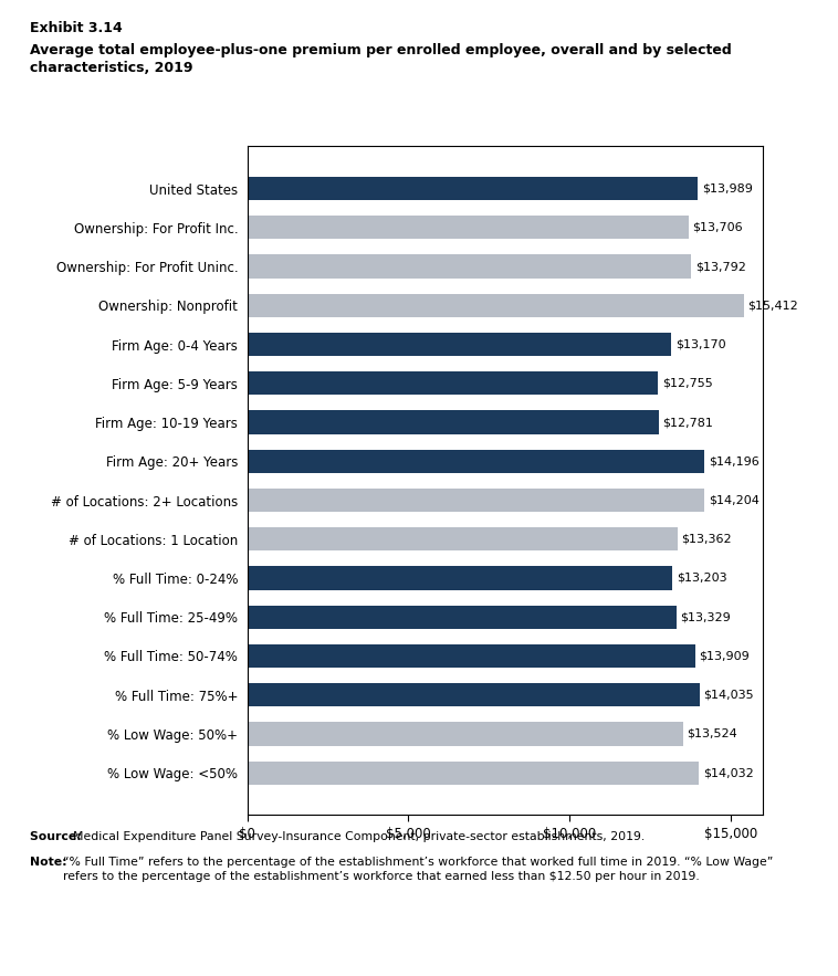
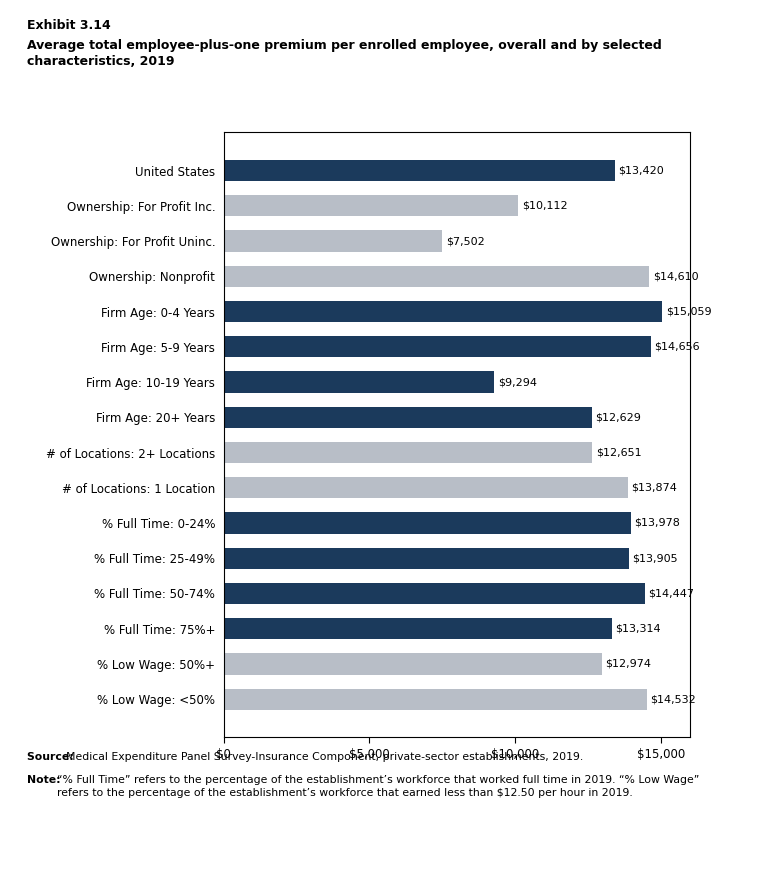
United States: $13,989 -> $13,420
Ownership: For Profit Inc.: $13,706 -> $10,112
Ownership: For Profit Uninc.: $13,792 -> $7,502
Ownership: Nonprofit: $15,412 -> $14,610
Firm Age: 0-4 Years: $13,170 -> $15,059
Firm Age: 5-9 Years: $12,755 -> $14,656
Firm Age: 10-19 Years: $12,781 -> $9,294
Firm Age: 20+ Years: $14,196 -> $12,629
# of Locations: 2+ Locations: $14,204 -> $12,651
# of Locations: 1 Location: $13,362 -> $13,874
% Full Time: 0-24%: $13,203 -> $13,978
% Full Time: 25-49%: $13,329 -> $13,905
% Full Time: 50-74%: $13,909 -> $14,447
% Full Time: 75%+: $14,035 -> $13,314
% Low Wage: 50%+: $13,524 -> $12,974
% Low Wage: <50%: $14,032 -> $14,532
